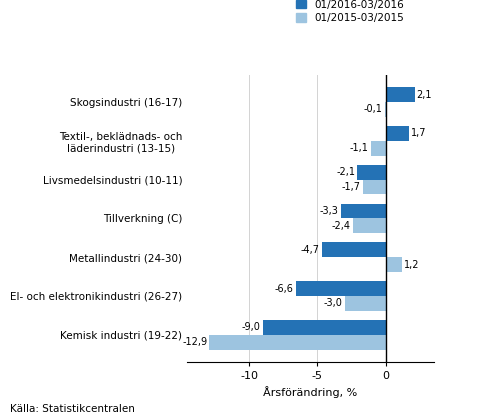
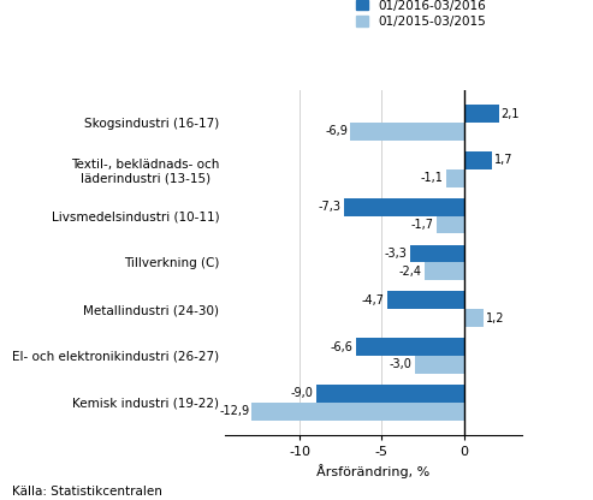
01/2015-03/2015/Skogsindustri (16-17): -0,1 -> -6,9
01/2016-03/2016/Livsmedelsindustri (10-11): -2,1 -> -7,3
